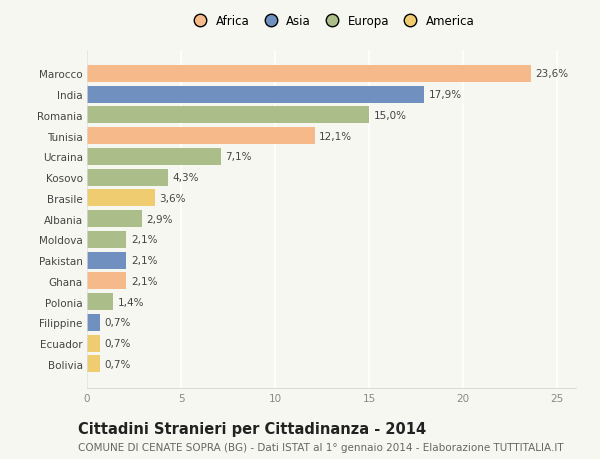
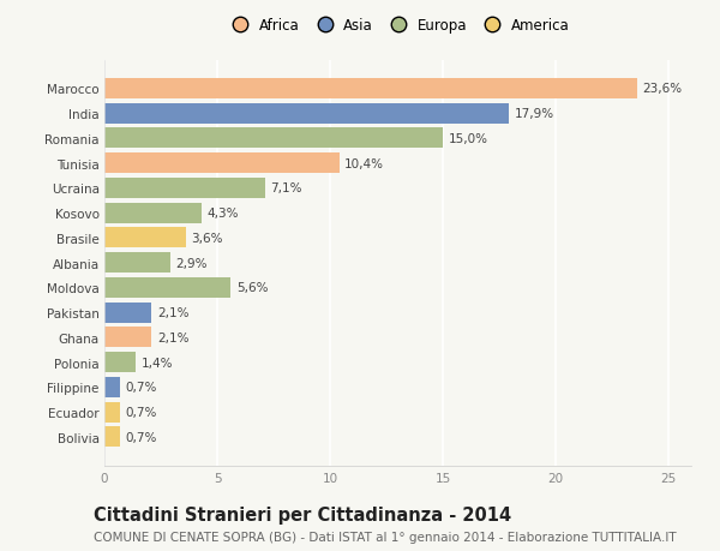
Tunisia: 12,1% -> 10,4%
Moldova: 2,1% -> 5,6%
